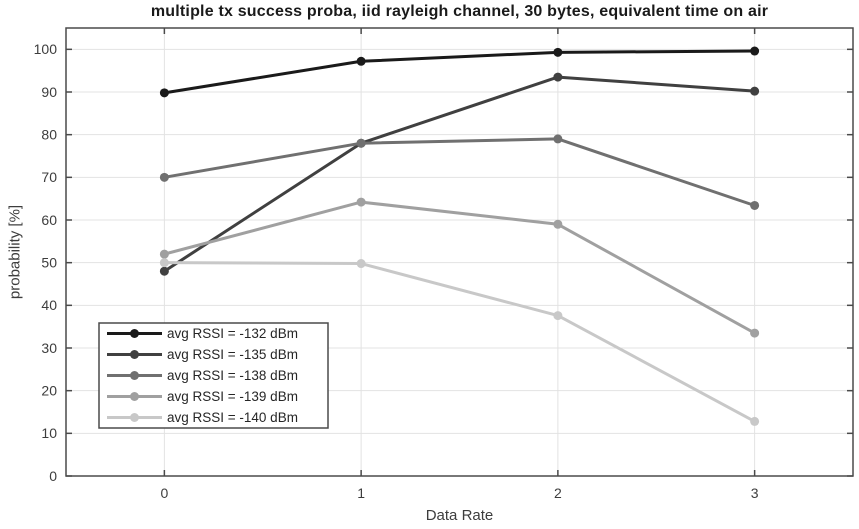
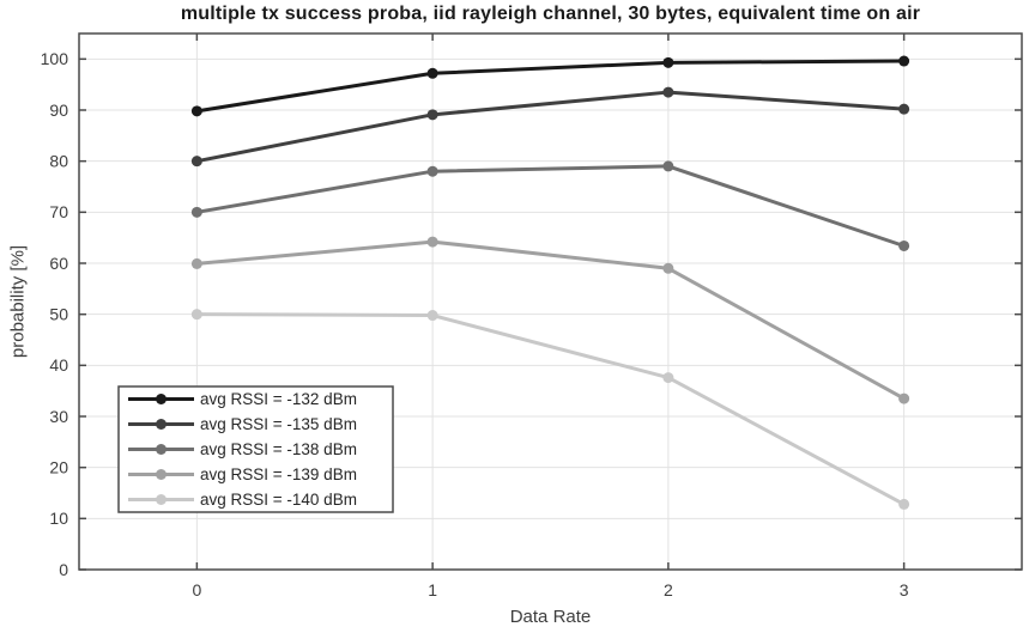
avg RSSI = -135 dBm/0: 48 -> 80
avg RSSI = -139 dBm/0: 52 -> 60
avg RSSI = -135 dBm/1: 78 -> 89
